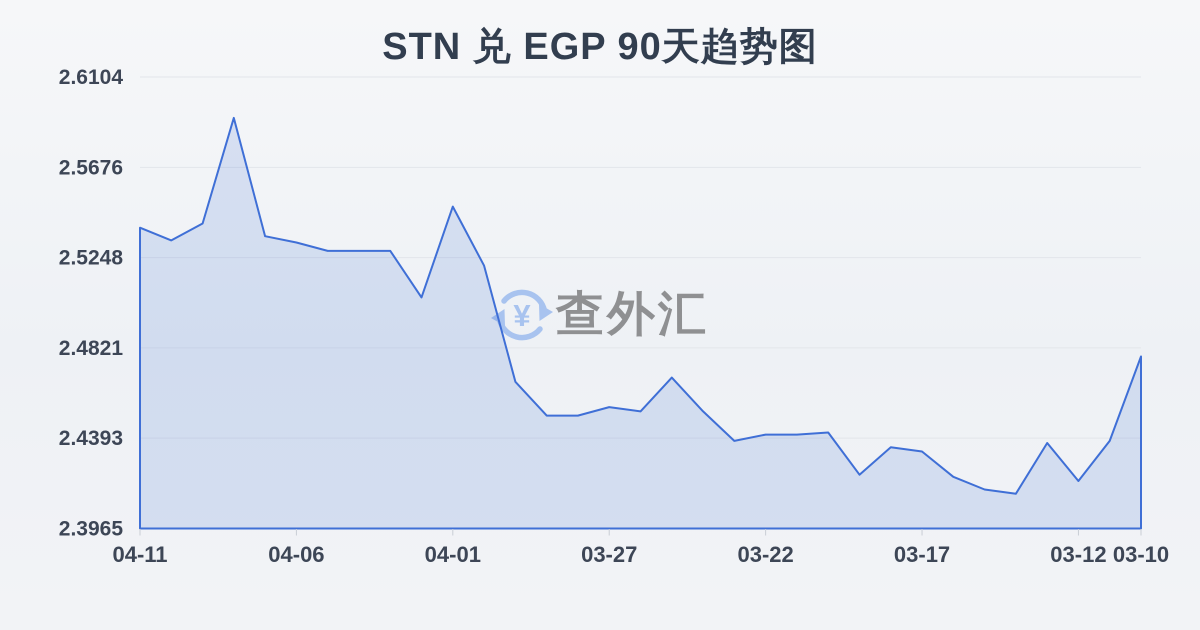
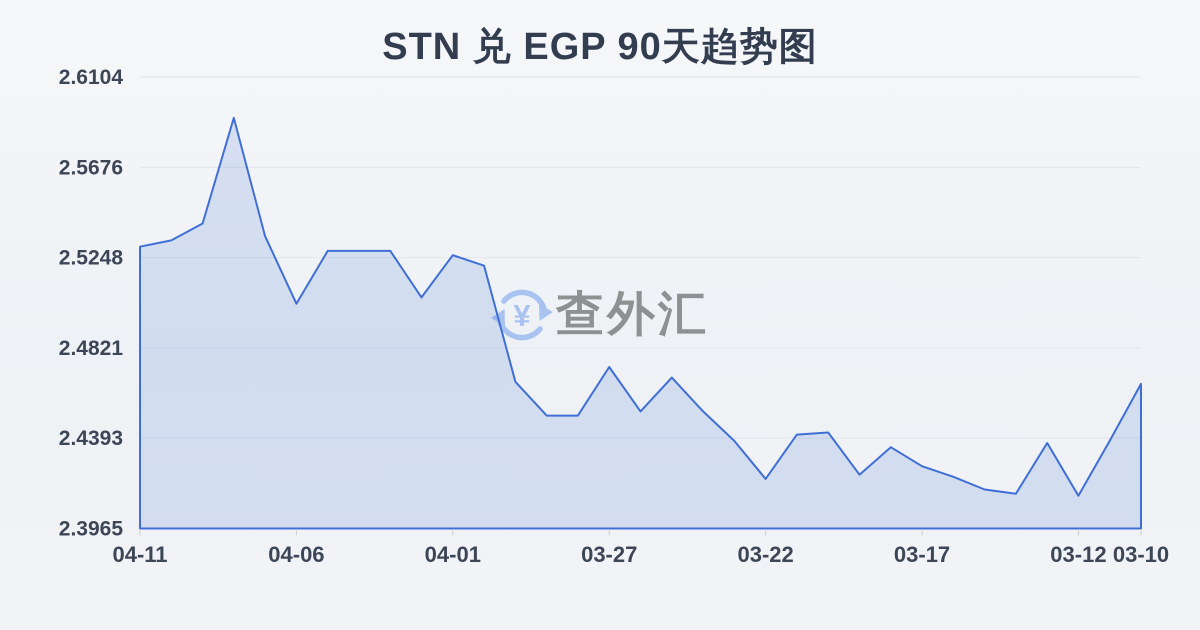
04-11: 2.539 -> 2.530
04-06: 2.532 -> 2.503
04-01: 2.549 -> 2.526
03-27: 2.454 -> 2.473
03-22: 2.441 -> 2.420
03-17: 2.433 -> 2.426
03-12: 2.419 -> 2.412
03-10: 2.478 -> 2.465
